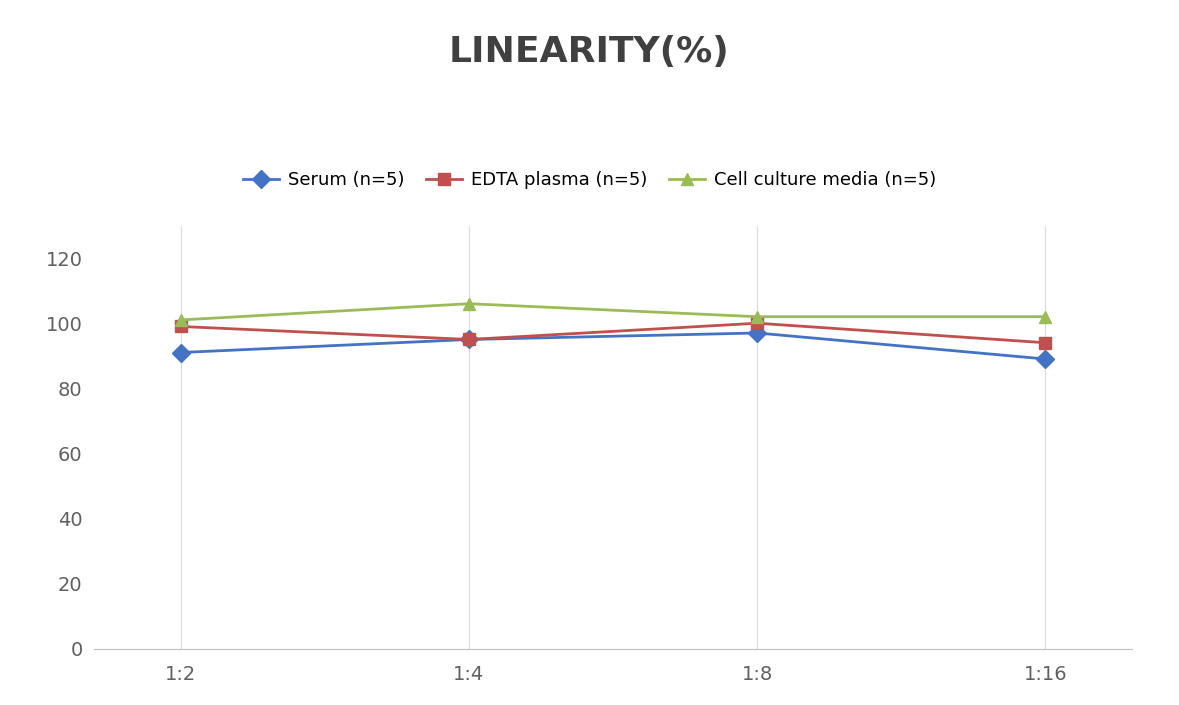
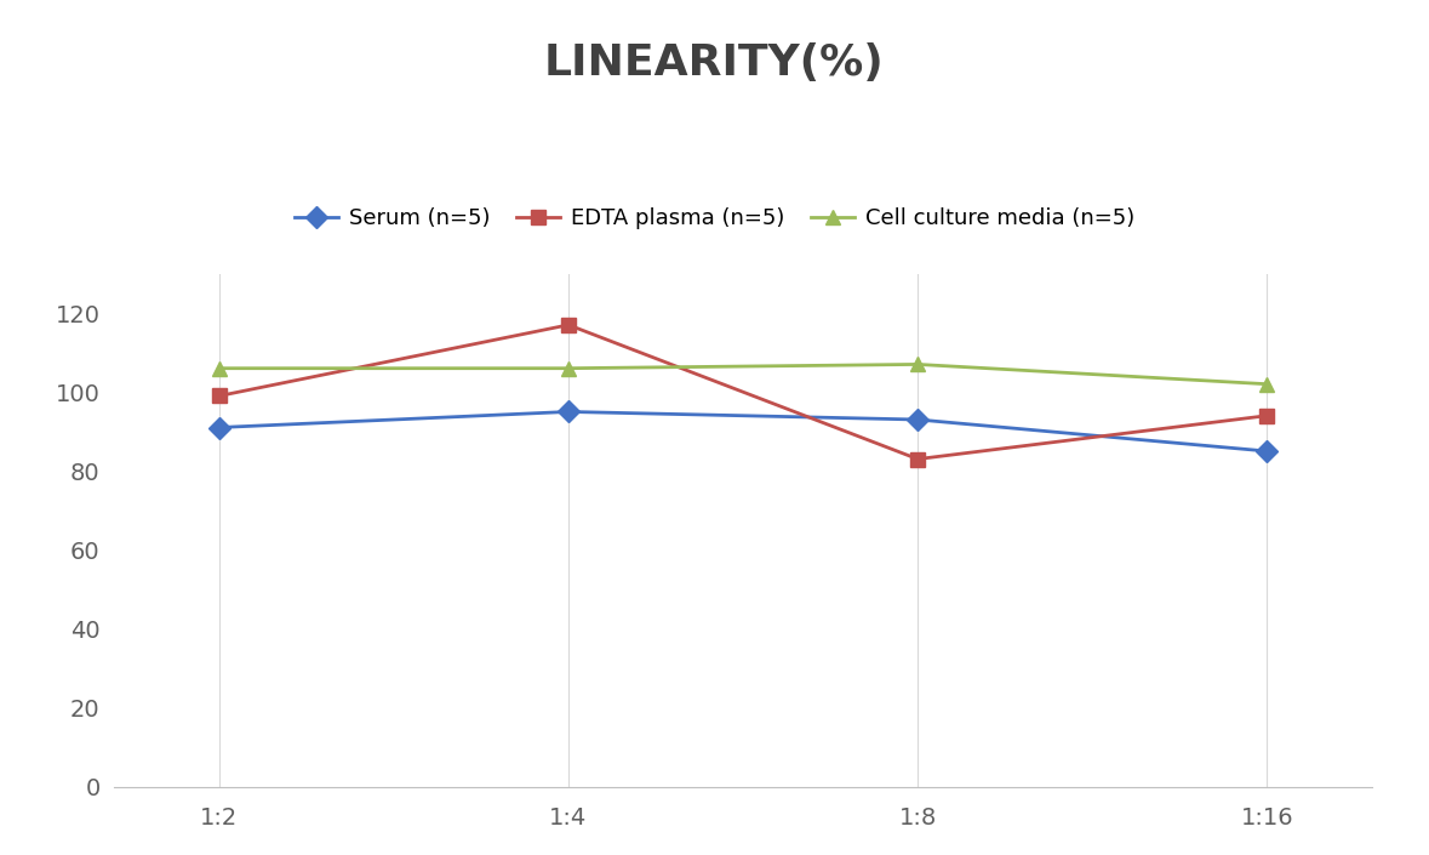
Cell culture media (n=5)/1:2: 101 -> 106
EDTA plasma (n=5)/1:4: 95 -> 117
Serum (n=5)/1:8: 97 -> 93
EDTA plasma (n=5)/1:8: 100 -> 83
Cell culture media (n=5)/1:8: 102 -> 107
Serum (n=5)/1:16: 89 -> 85
